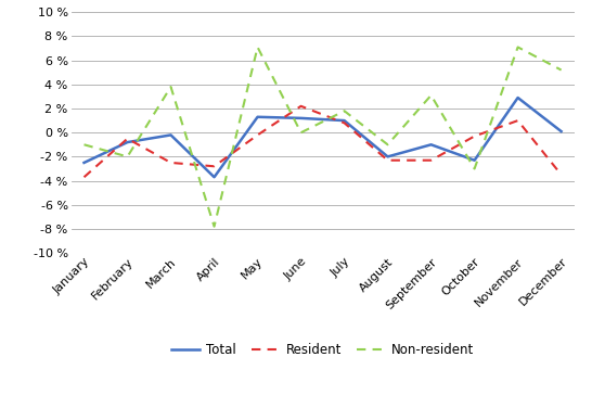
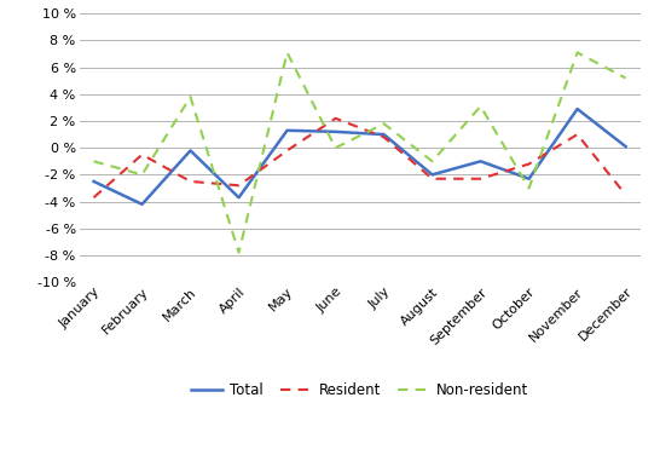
Total/February: -0.8 % -> -4.2 %
Resident/October: -0.3 % -> -1.2 %
